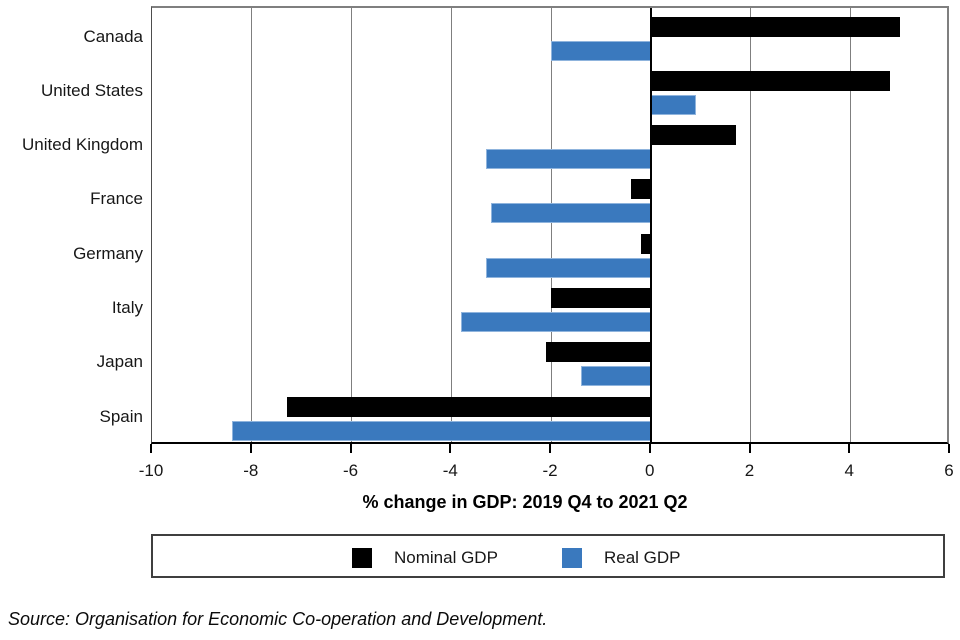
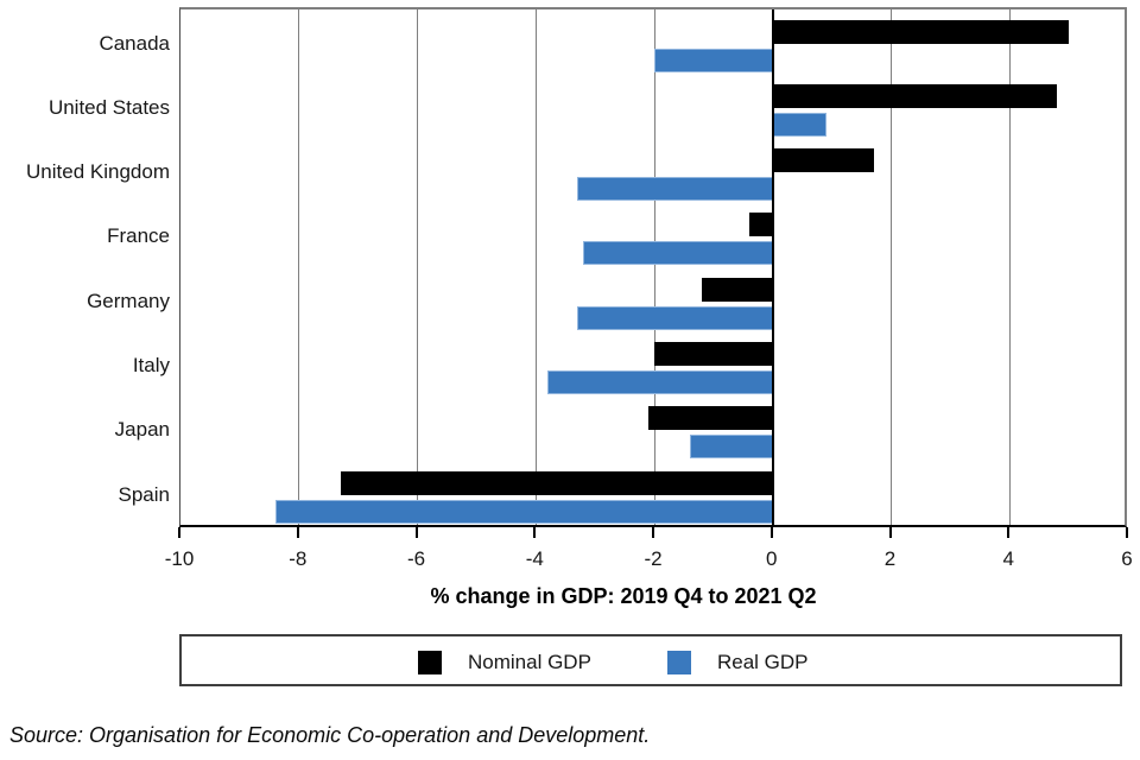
Nominal GDP/Germany: -0.2 -> -1.2
